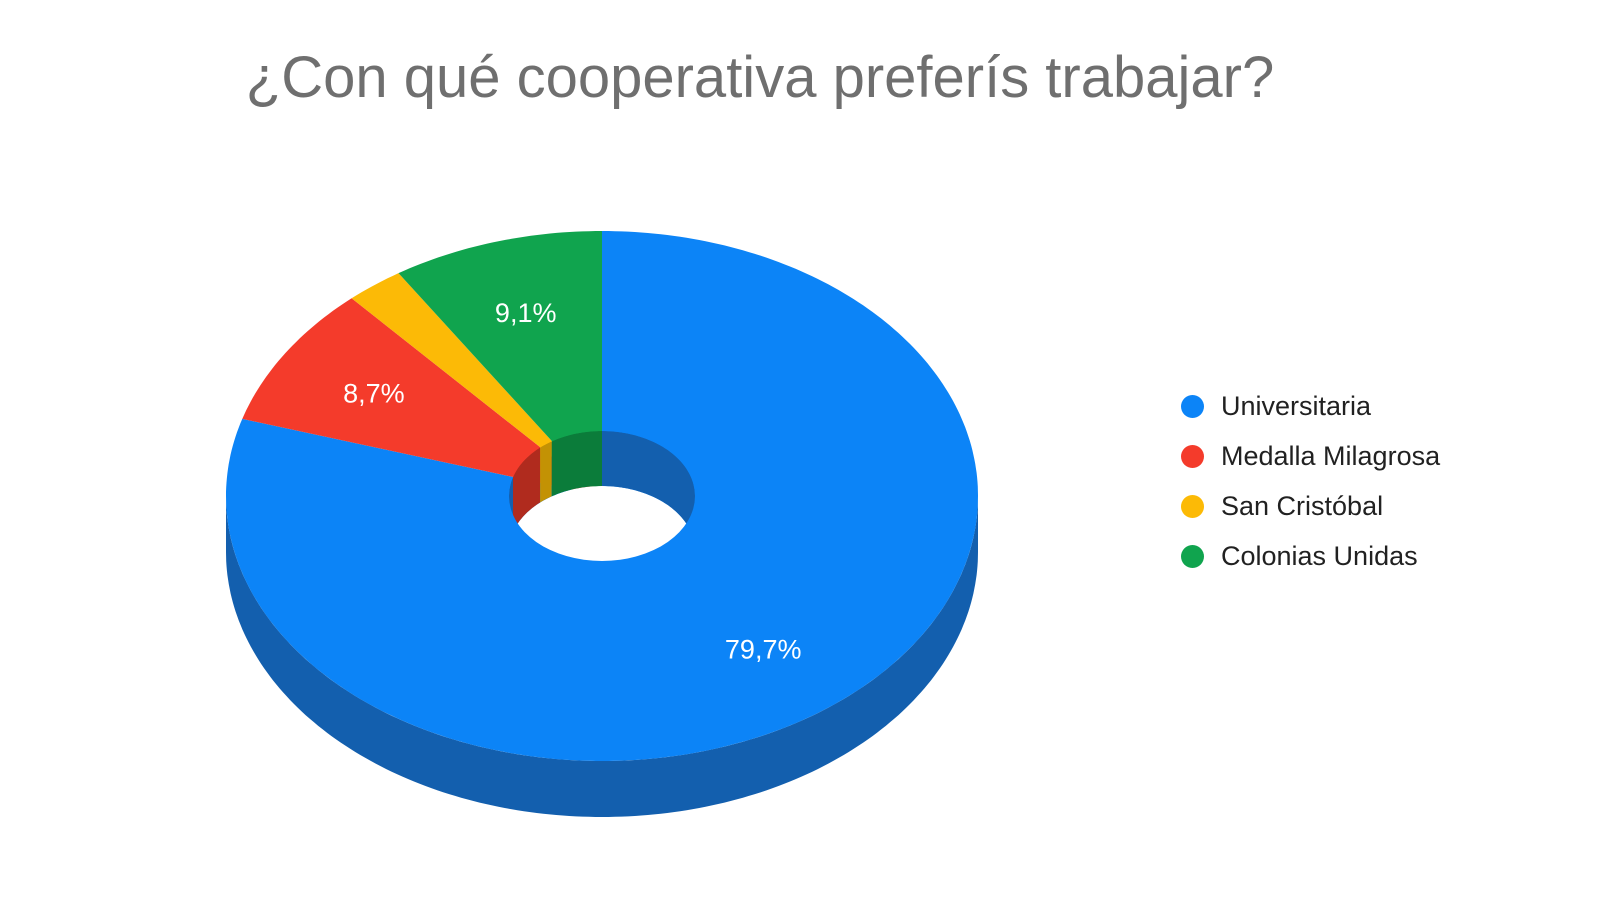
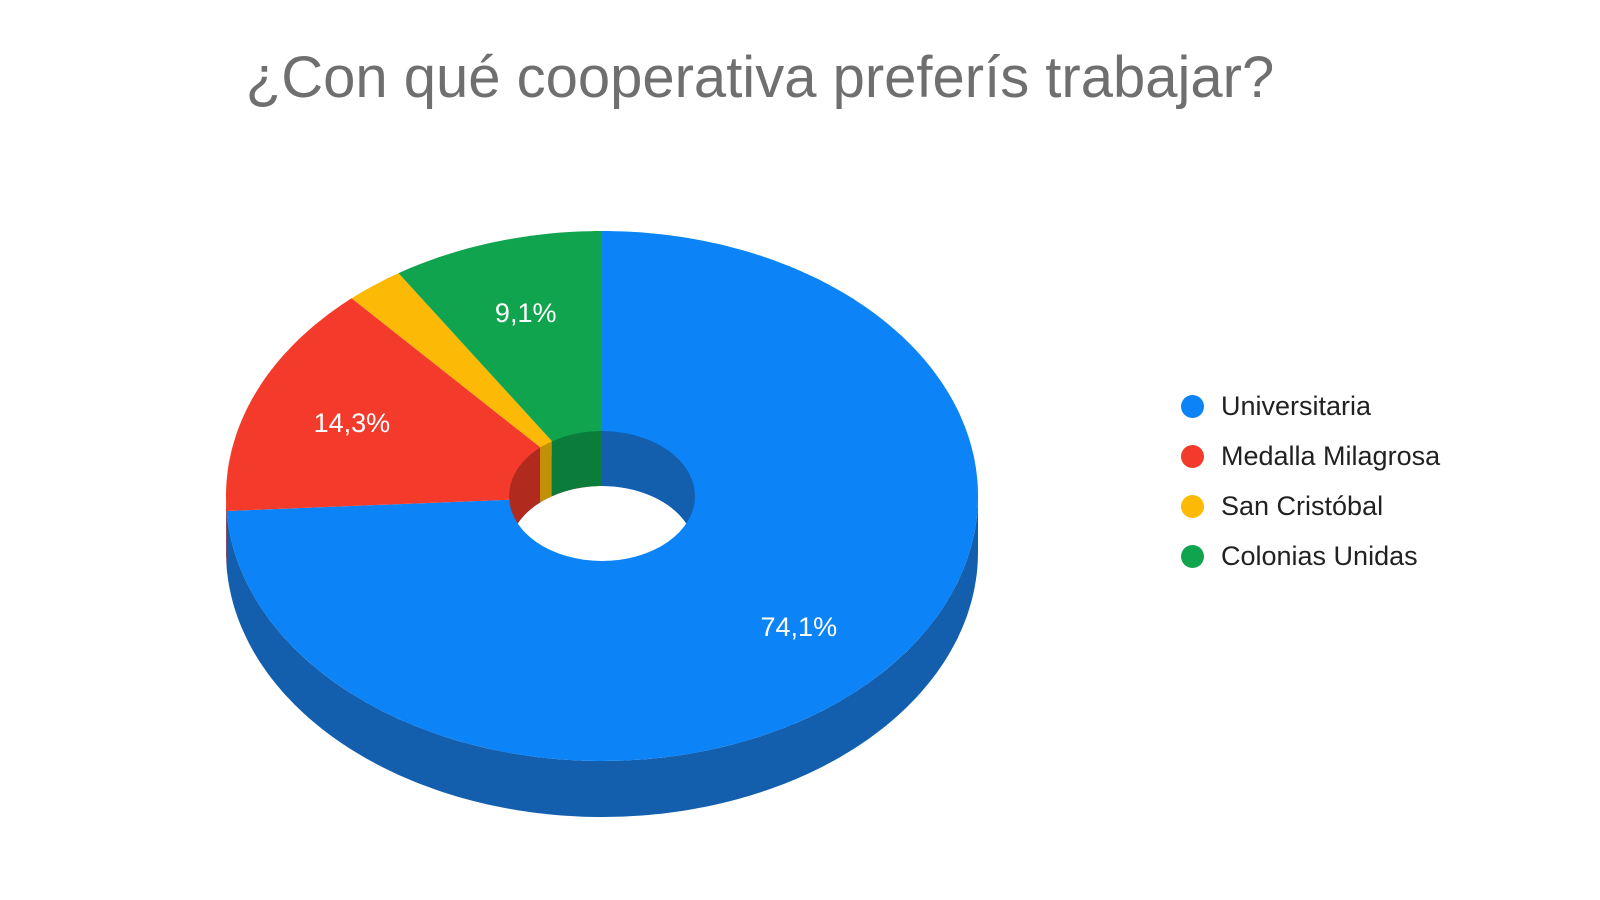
Universitaria: 79,7% -> 74,1%
Medalla Milagrosa: 8,7% -> 14,3%
